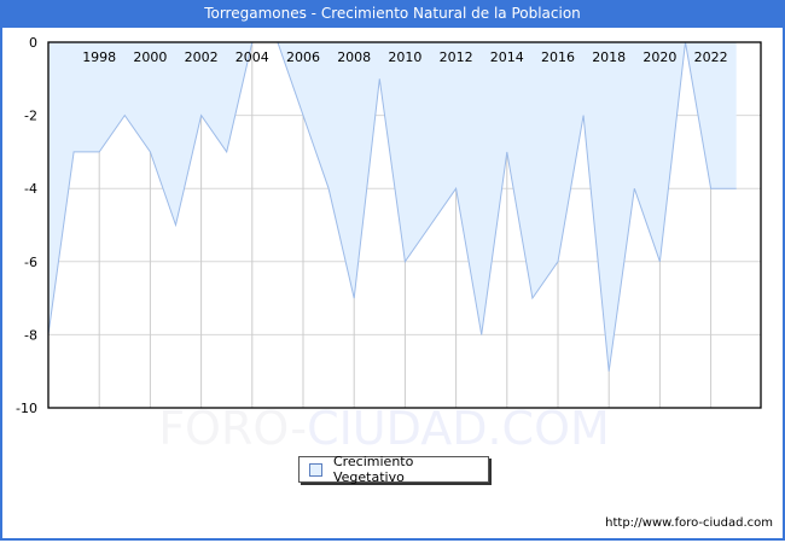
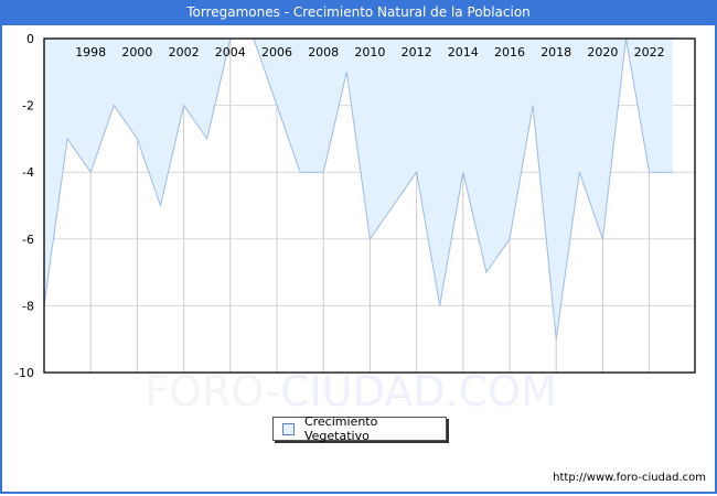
1998: -3 -> -4
2008: -7 -> -4
2014: -3 -> -4
